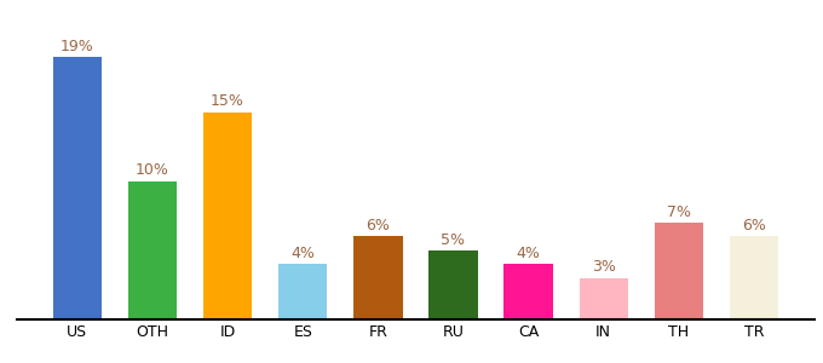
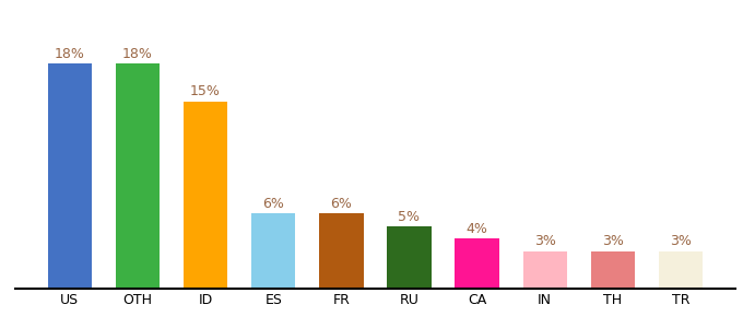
US: 19% -> 18%
OTH: 10% -> 18%
ES: 4% -> 6%
TH: 7% -> 3%
TR: 6% -> 3%
